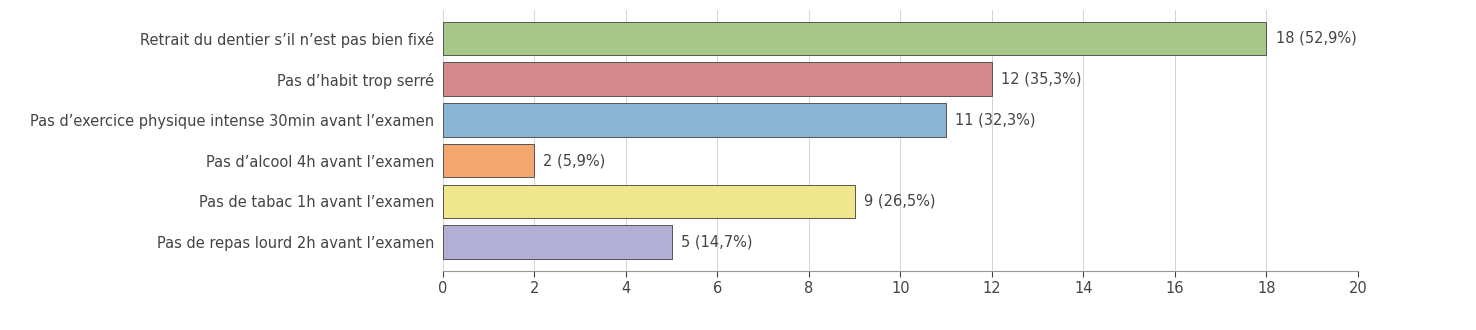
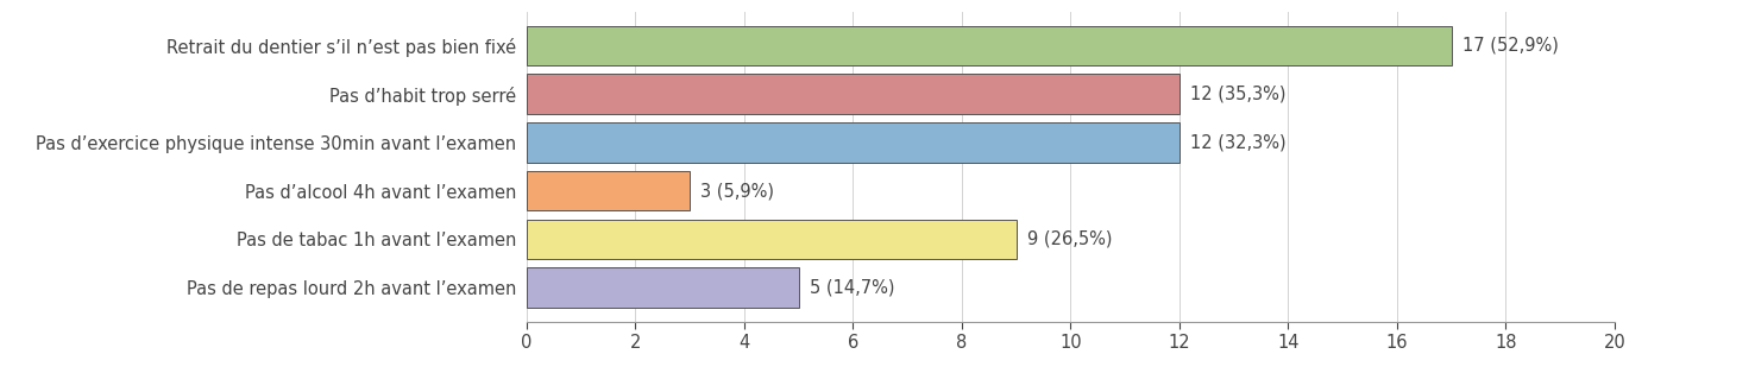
Retrait du dentier s’il n’est pas bien fixé: 18 -> 17
Pas d’exercice physique intense 30min avant l’examen: 11 -> 12
Pas d’alcool 4h avant l’examen: 2 -> 3
